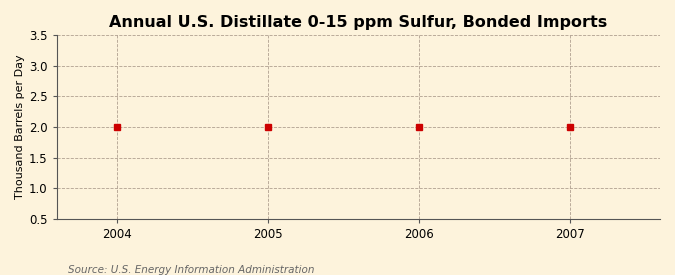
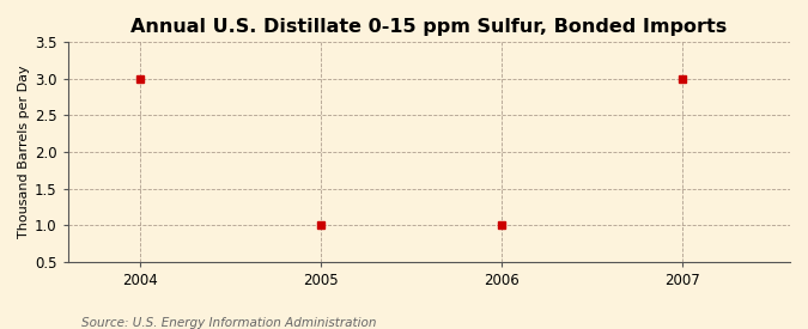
2004: 2 -> 3
2005: 2 -> 1
2006: 2 -> 1
2007: 2 -> 3
